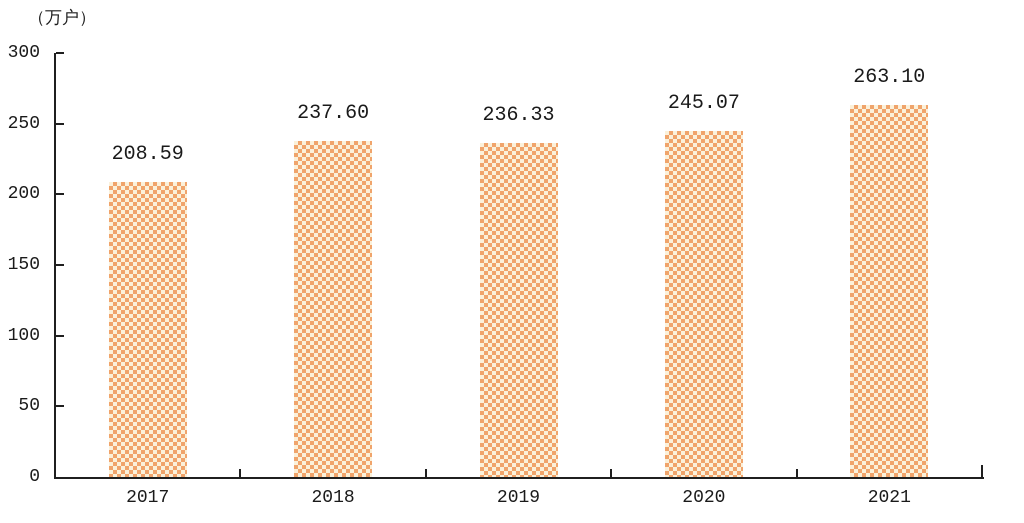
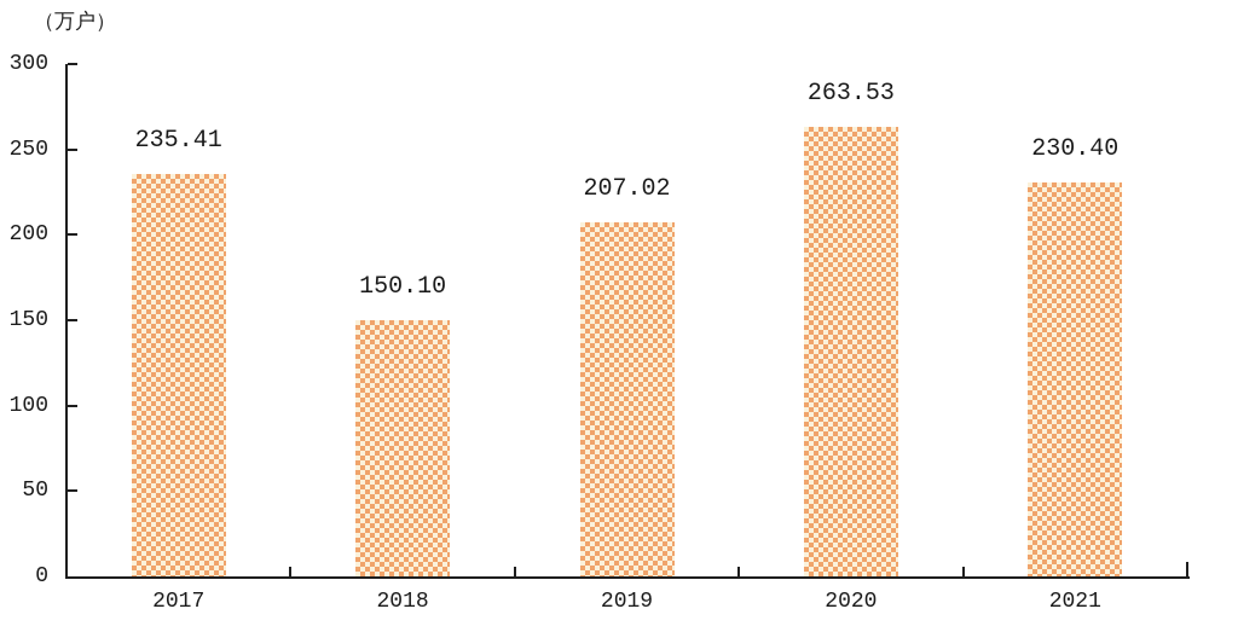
2017: 208.59 -> 235.41
2018: 237.60 -> 150.10
2019: 236.33 -> 207.02
2020: 245.07 -> 263.53
2021: 263.10 -> 230.40
